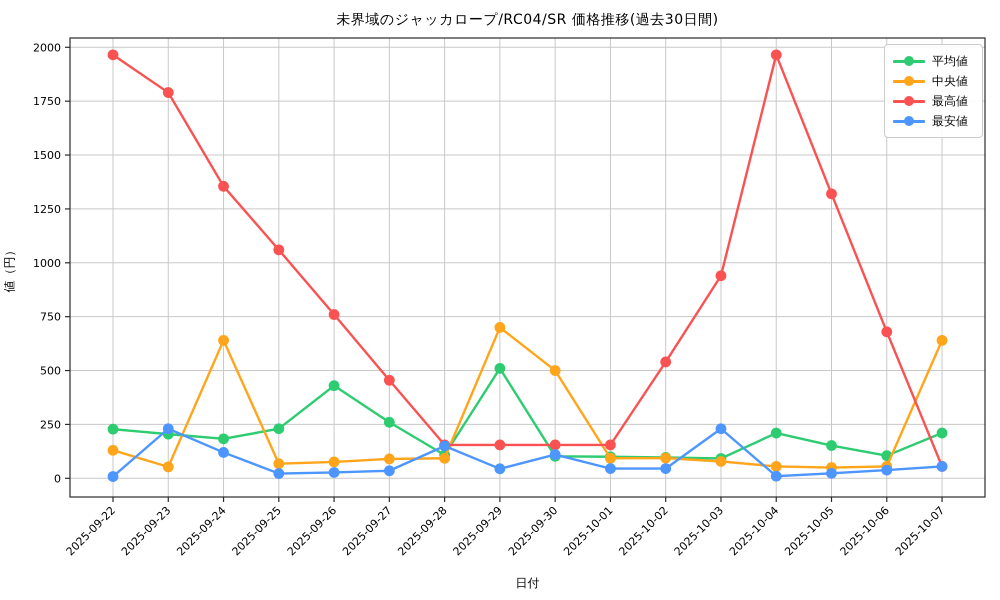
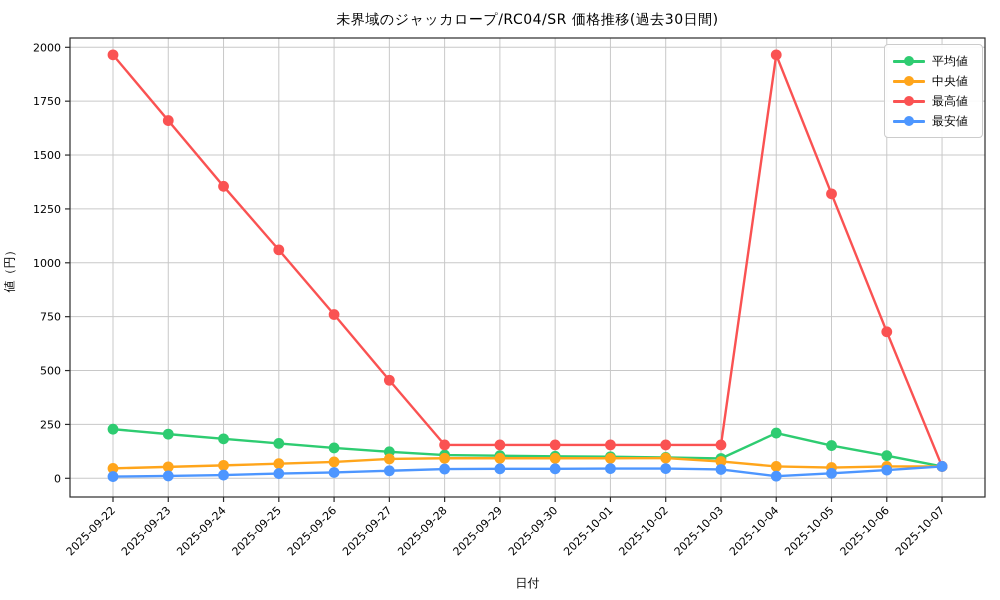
中央値/2025-09-22: 130 -> 50
最高値/2025-09-23: 1790 -> 1660
最安値/2025-09-23: 230 -> 10
中央値/2025-09-24: 640 -> 60
最安値/2025-09-24: 120 -> 20
平均値/2025-09-25: 230 -> 160
平均値/2025-09-26: 430 -> 140
平均値/2025-09-27: 260 -> 120
最安値/2025-09-28: 150 -> 40
平均値/2025-09-29: 510 -> 100
中央値/2025-09-29: 700 -> 90
中央値/2025-09-30: 500 -> 90
最安値/2025-09-30: 110 -> 40
最高値/2025-10-02: 540 -> 160
最高値/2025-10-03: 940 -> 160
最安値/2025-10-03: 230 -> 40
平均値/2025-10-07: 210 -> 60
中央値/2025-10-07: 640 -> 60
